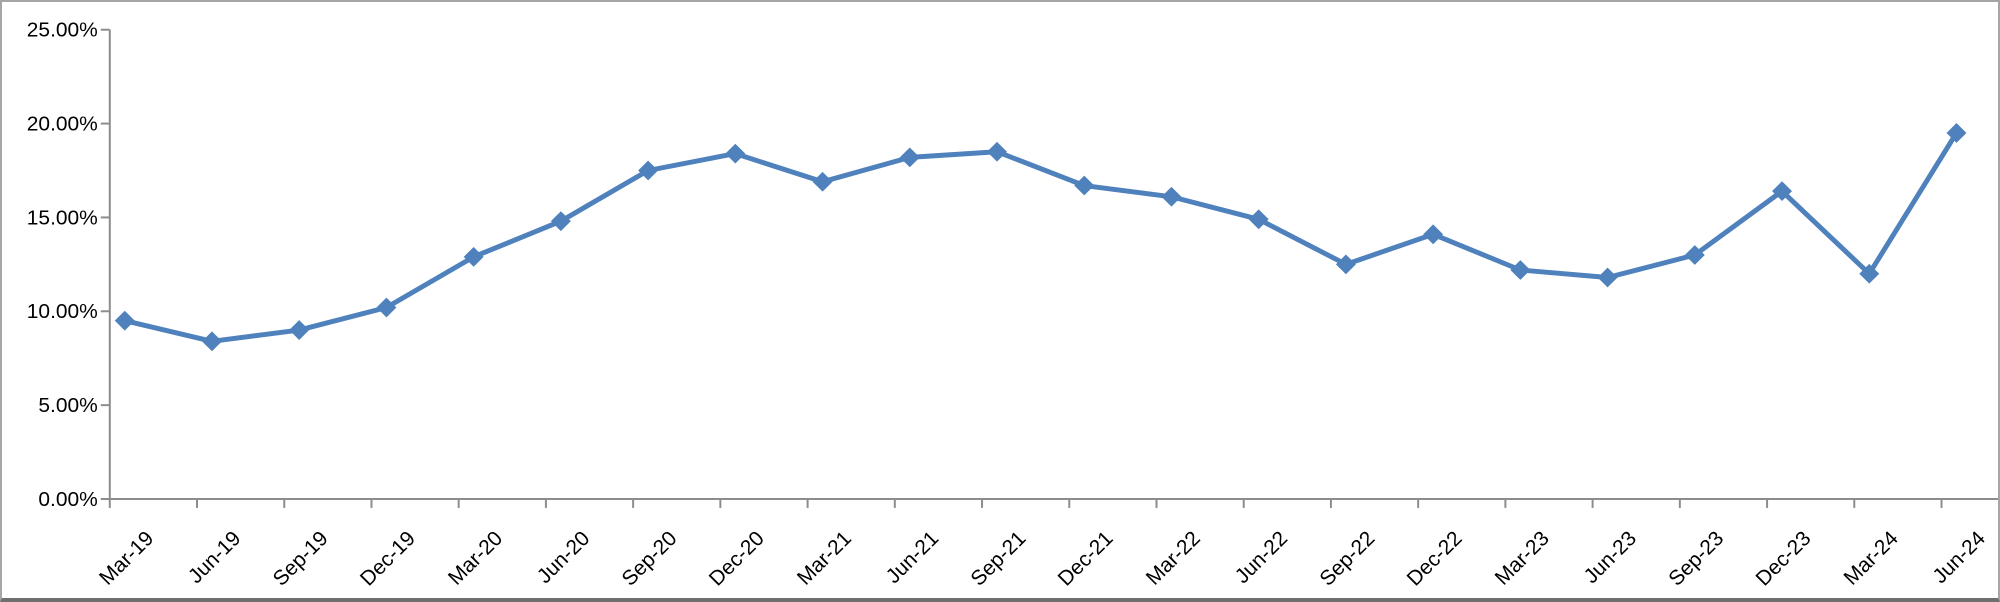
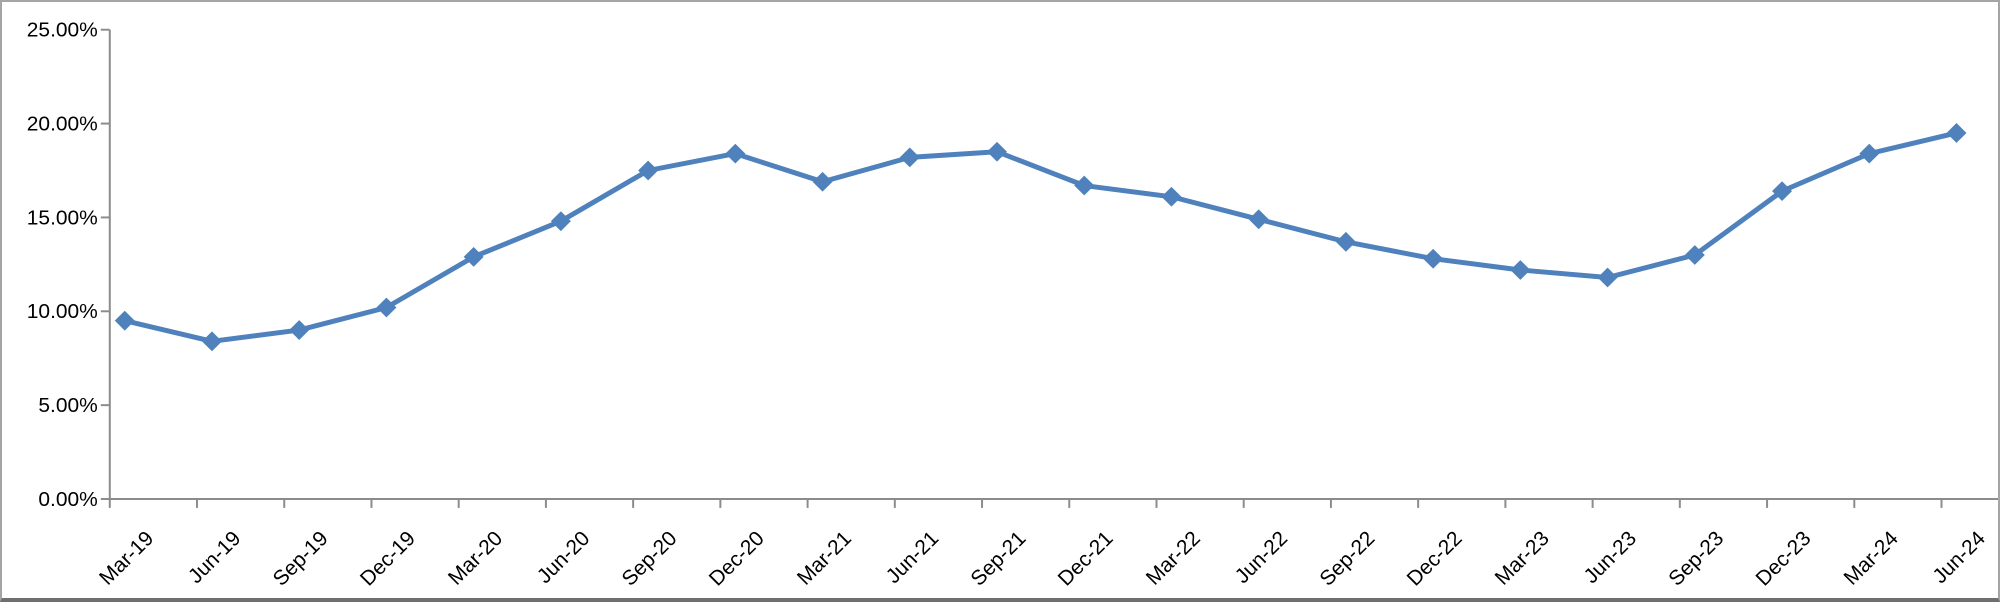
Sep-22: 12.5% -> 13.7%
Dec-22: 14.1% -> 12.8%
Mar-24: 12.0% -> 18.4%
